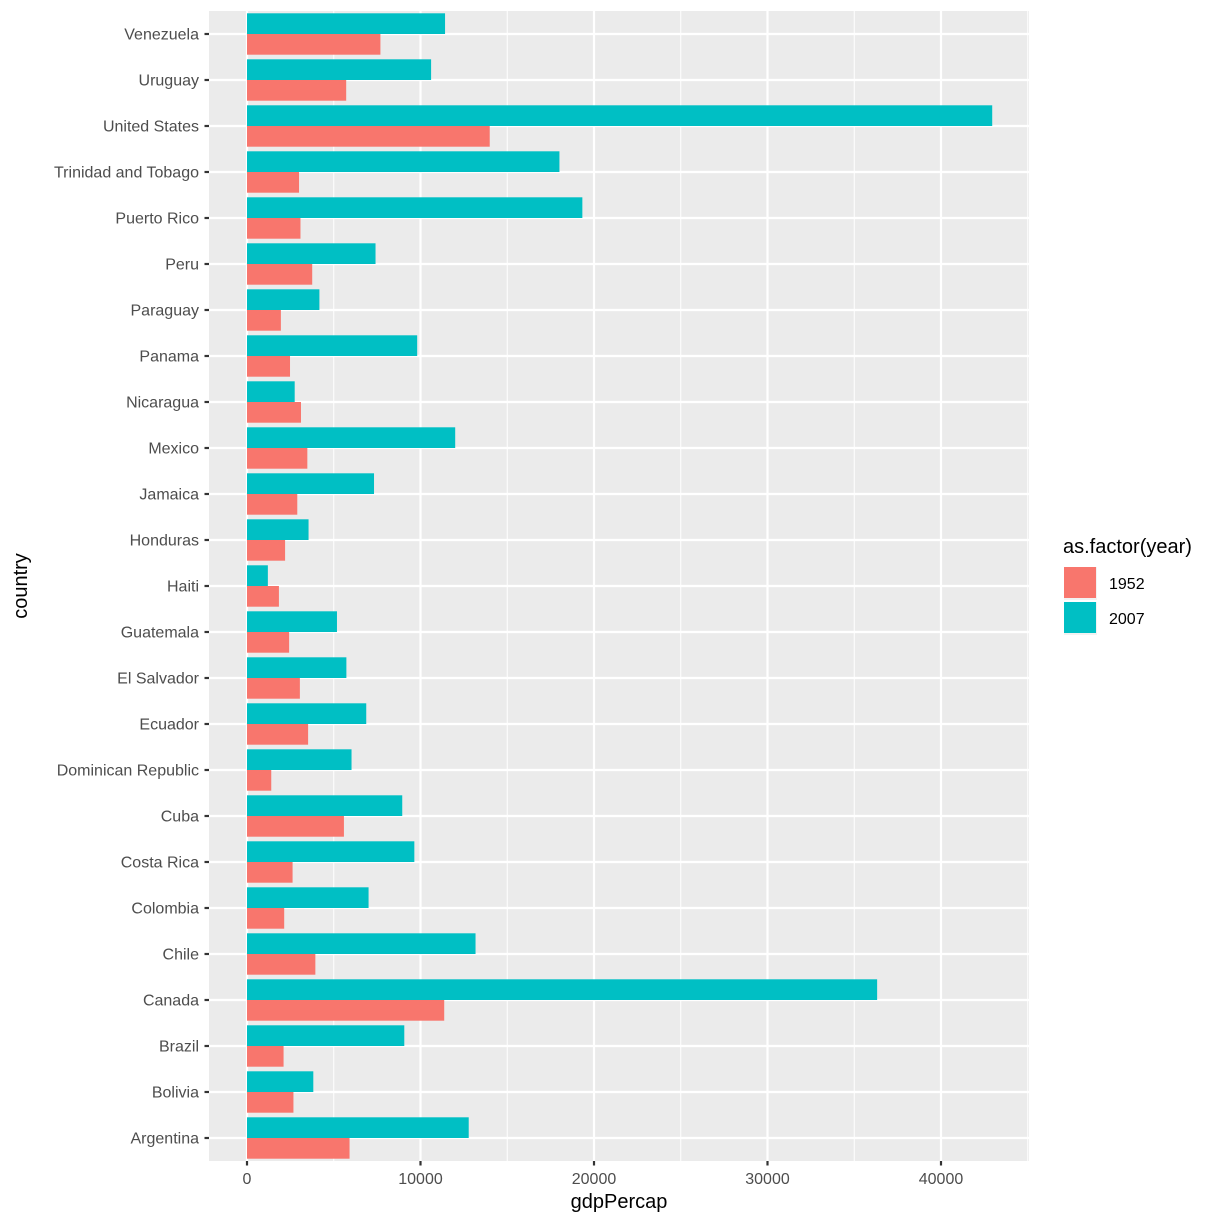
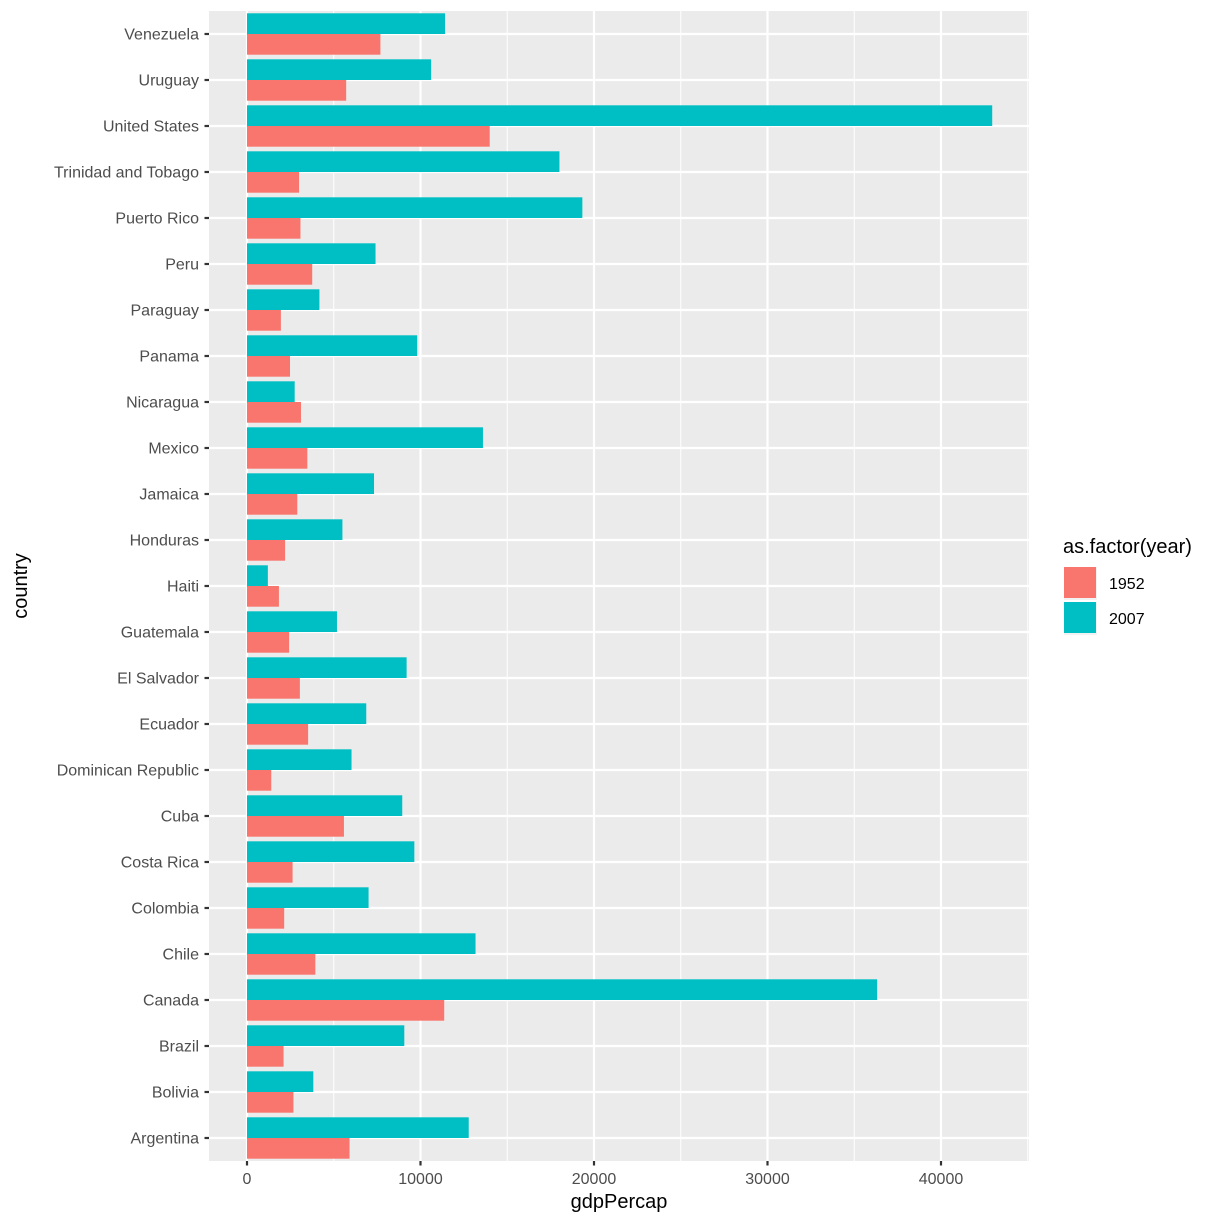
2007/El Salvador: 5700 -> 9200
2007/Honduras: 3500 -> 5500
2007/Mexico: 12000 -> 13600
